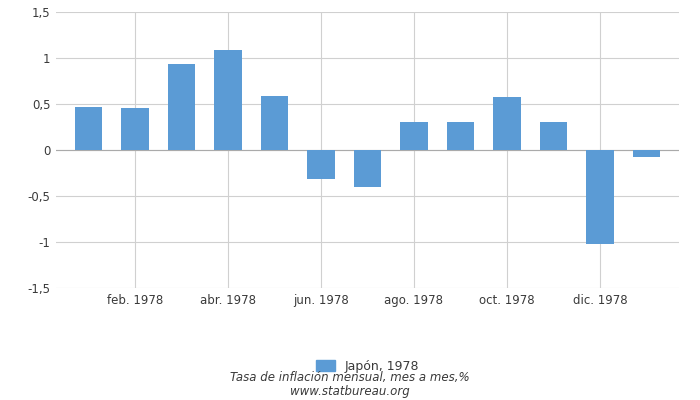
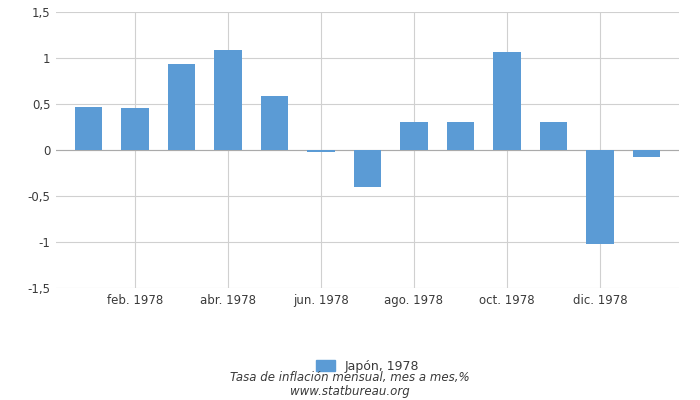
jun. 1978: -0,32 -> -0,02
oct. 1978: 0,58 -> 1,06
